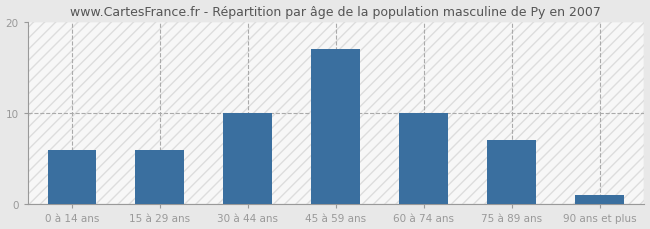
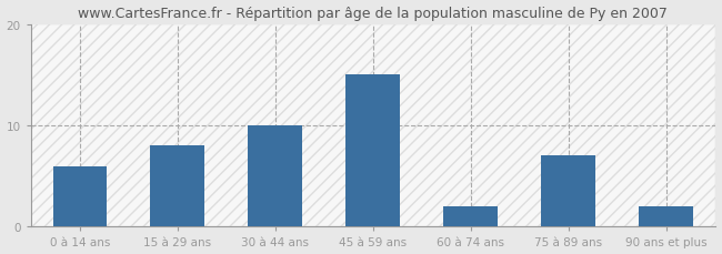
15 à 29 ans: 6 -> 8
45 à 59 ans: 17 -> 15
60 à 74 ans: 10 -> 2
90 ans et plus: 1 -> 2
